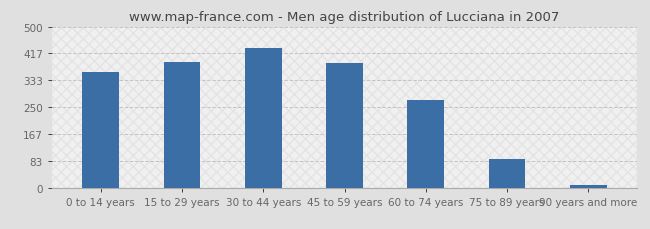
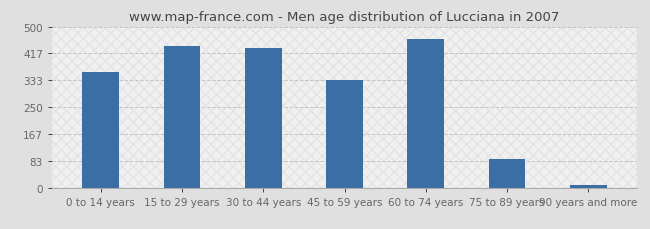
15 to 29 years: 390 -> 440
45 to 59 years: 388 -> 335
60 to 74 years: 272 -> 460
